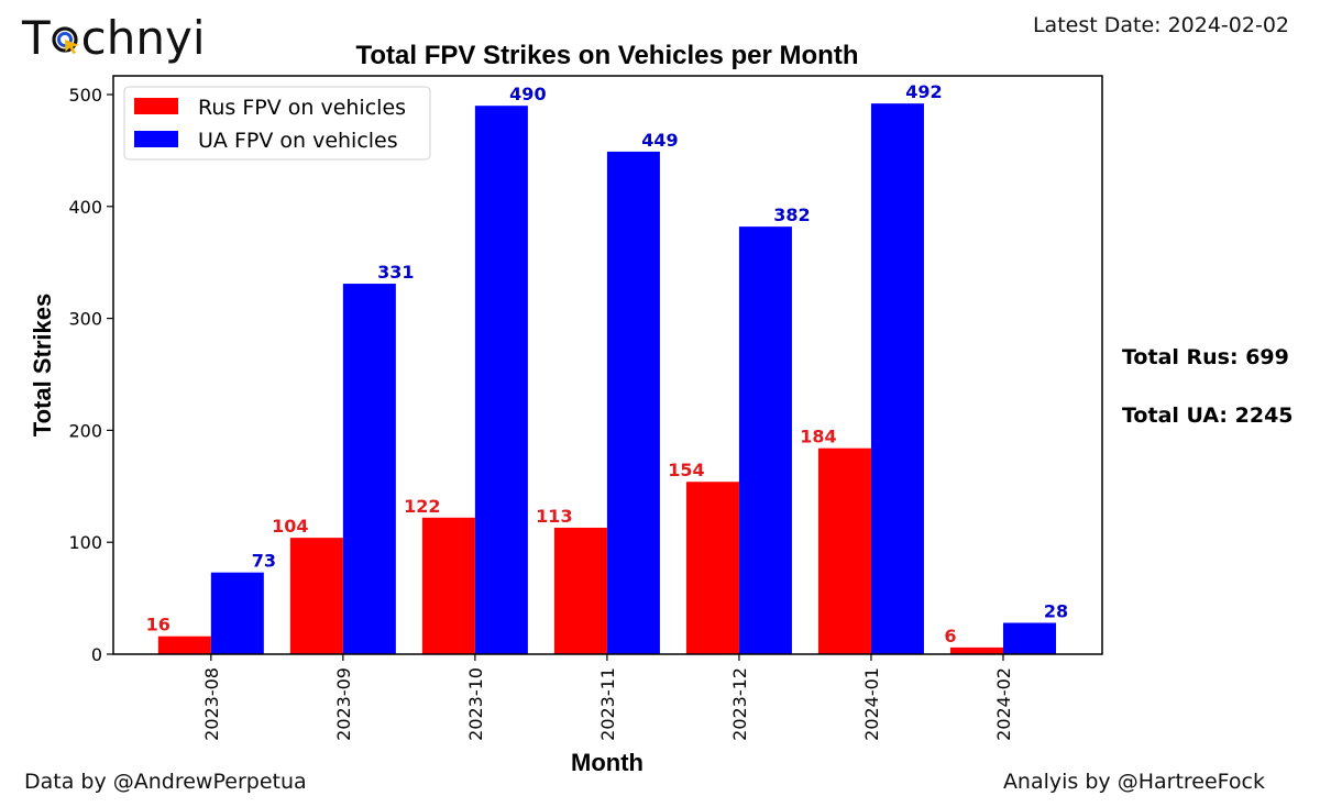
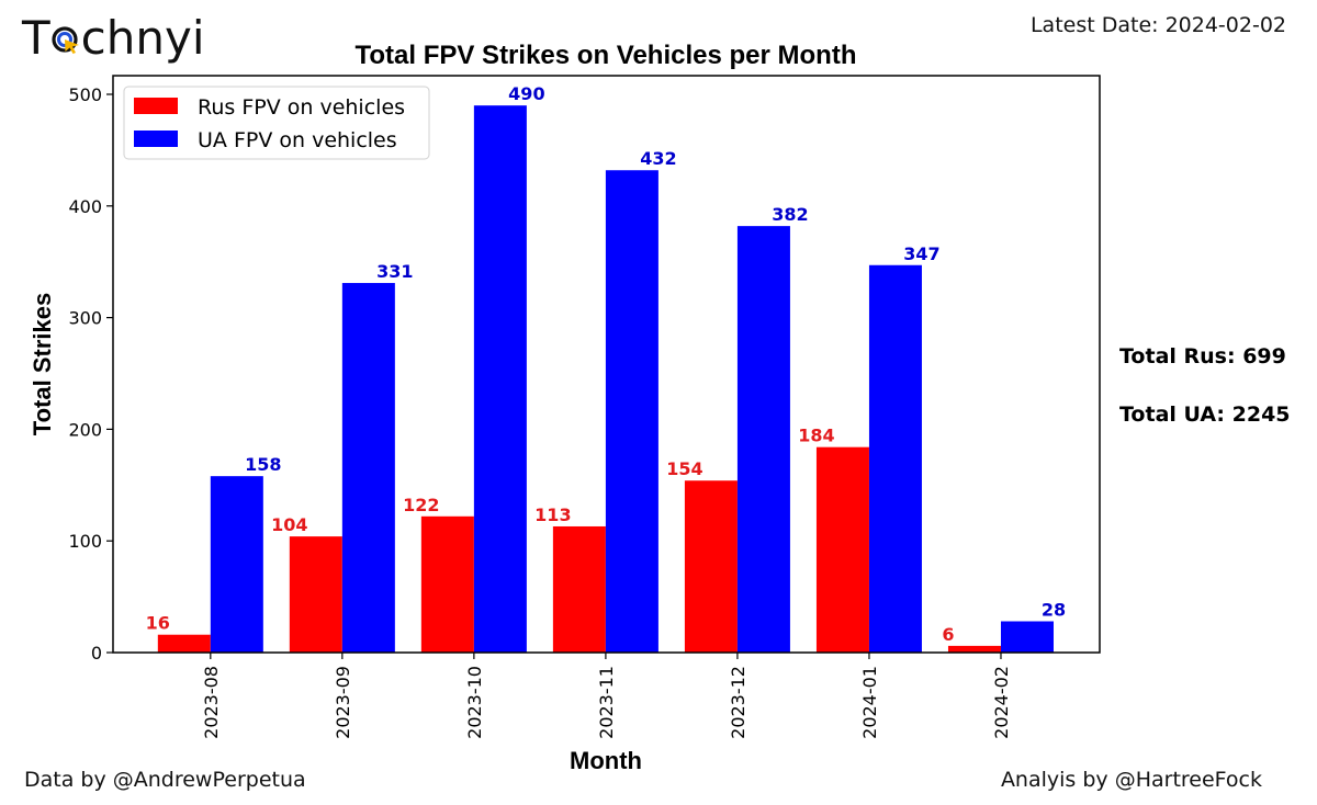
UA FPV on vehicles/2023-08: 73 -> 158
UA FPV on vehicles/2023-11: 449 -> 432
UA FPV on vehicles/2024-01: 492 -> 347
